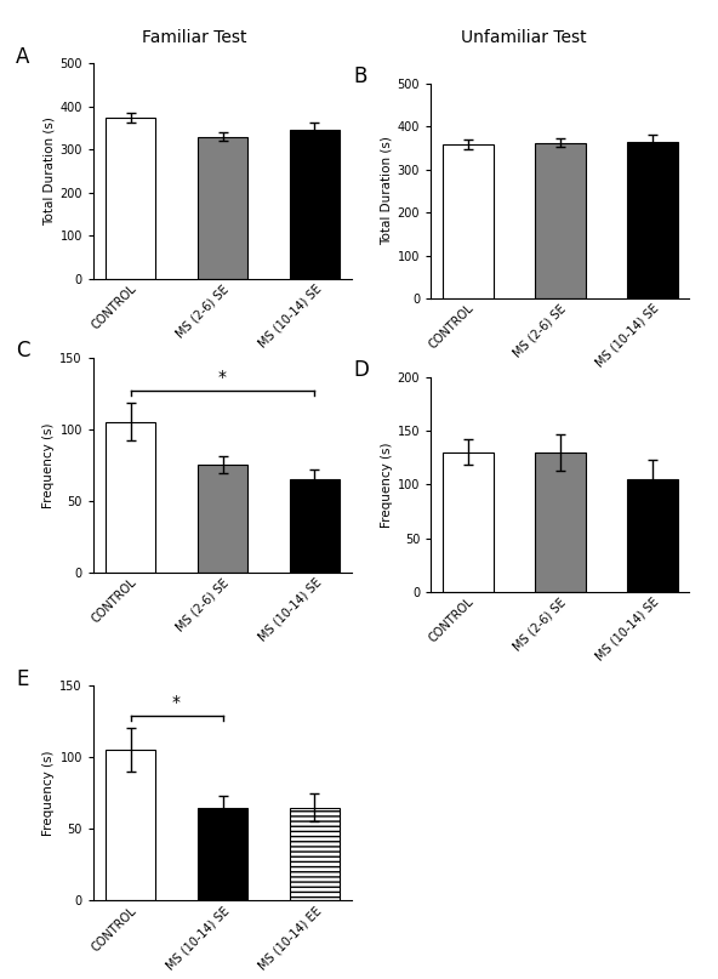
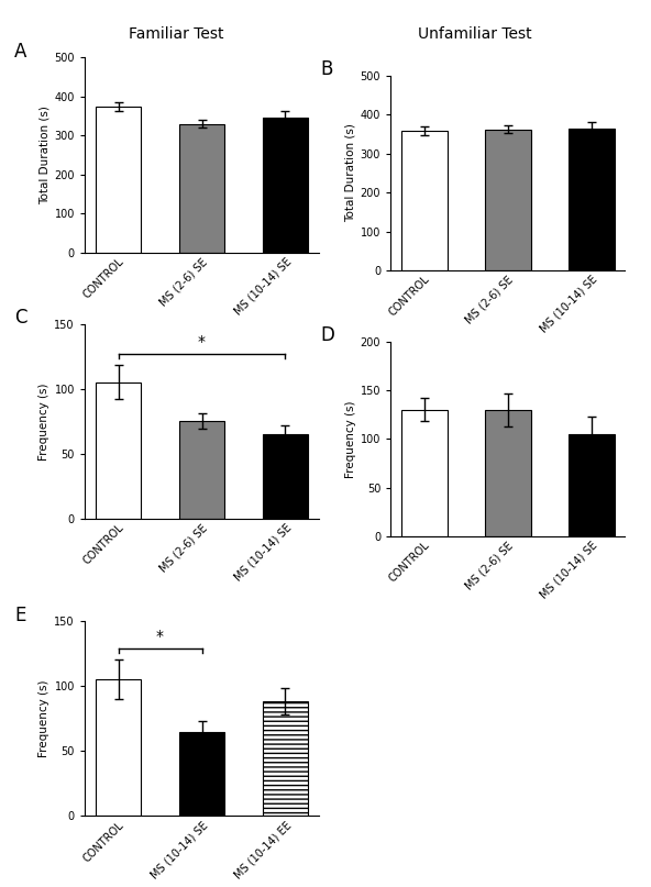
MS (10-14) EE: 65 -> 88
